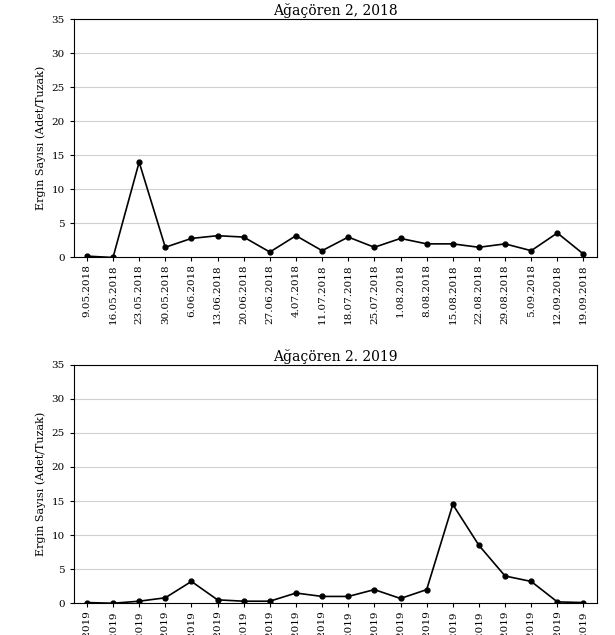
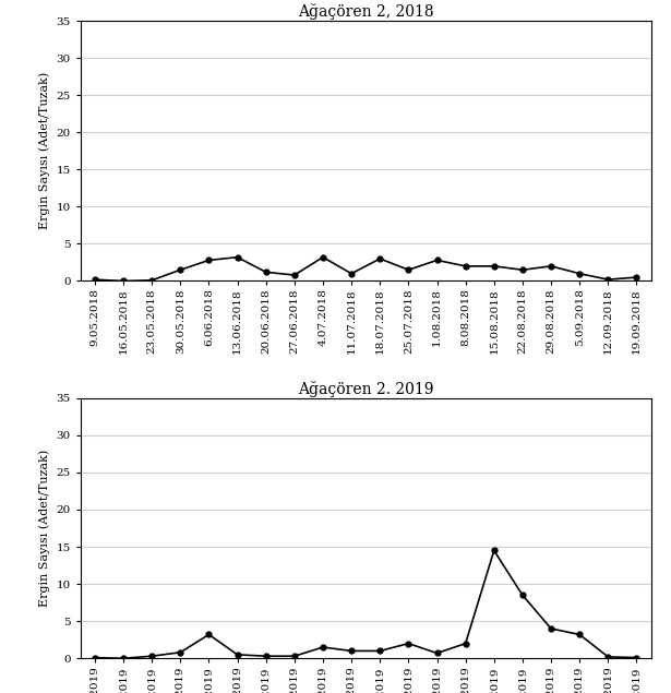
Ağaçören 2, 2018/23.05.2018: 14.0 -> 0.1
Ağaçören 2, 2018/20.06.2018: 3.0 -> 1.2
Ağaçören 2, 2018/12.09.2018: 3.6 -> 0.2
